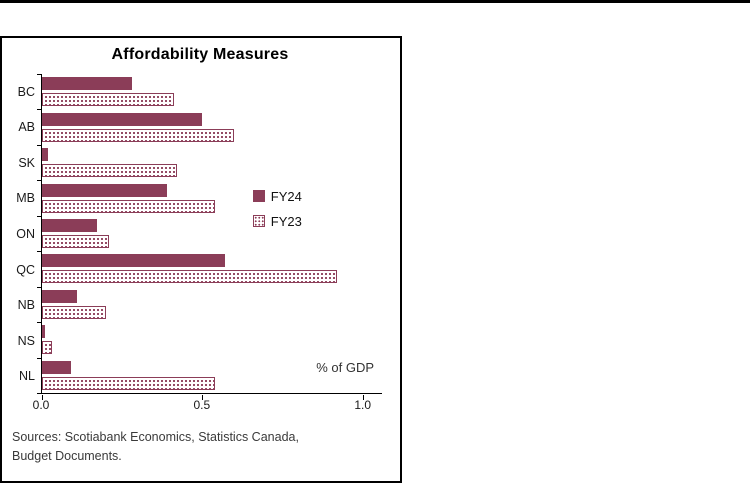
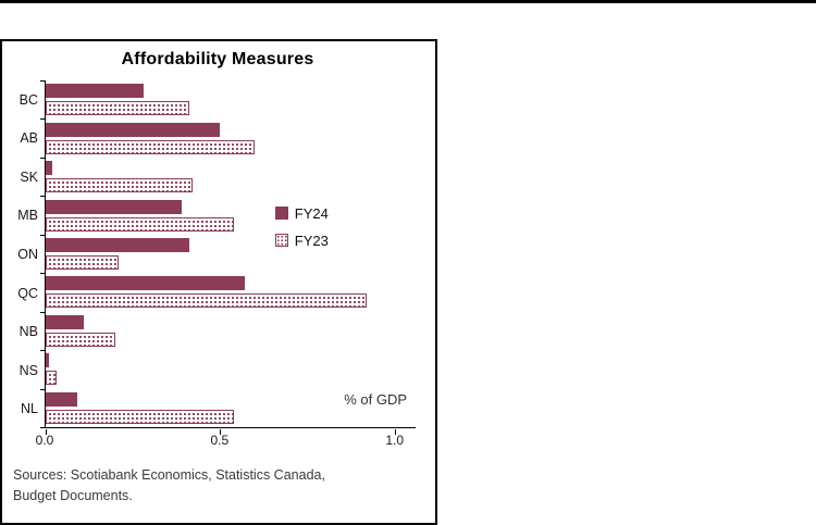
FY24/ON: 0.17 -> 0.41
